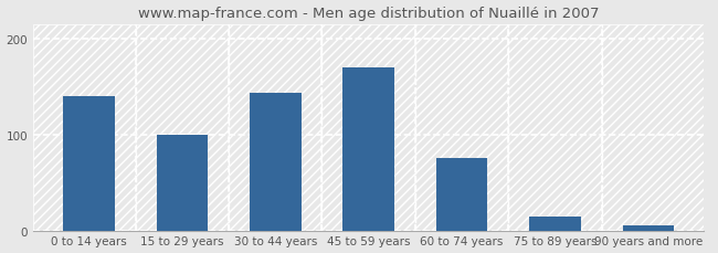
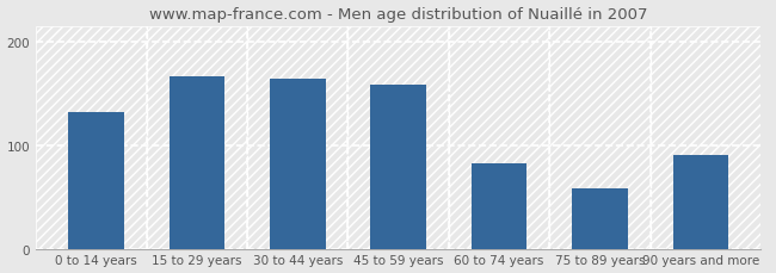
0 to 14 years: 140 -> 132
15 to 29 years: 100 -> 166
30 to 44 years: 143 -> 164
45 to 59 years: 170 -> 158
60 to 74 years: 75 -> 82
75 to 89 years: 14 -> 58
90 years and more: 5 -> 90
